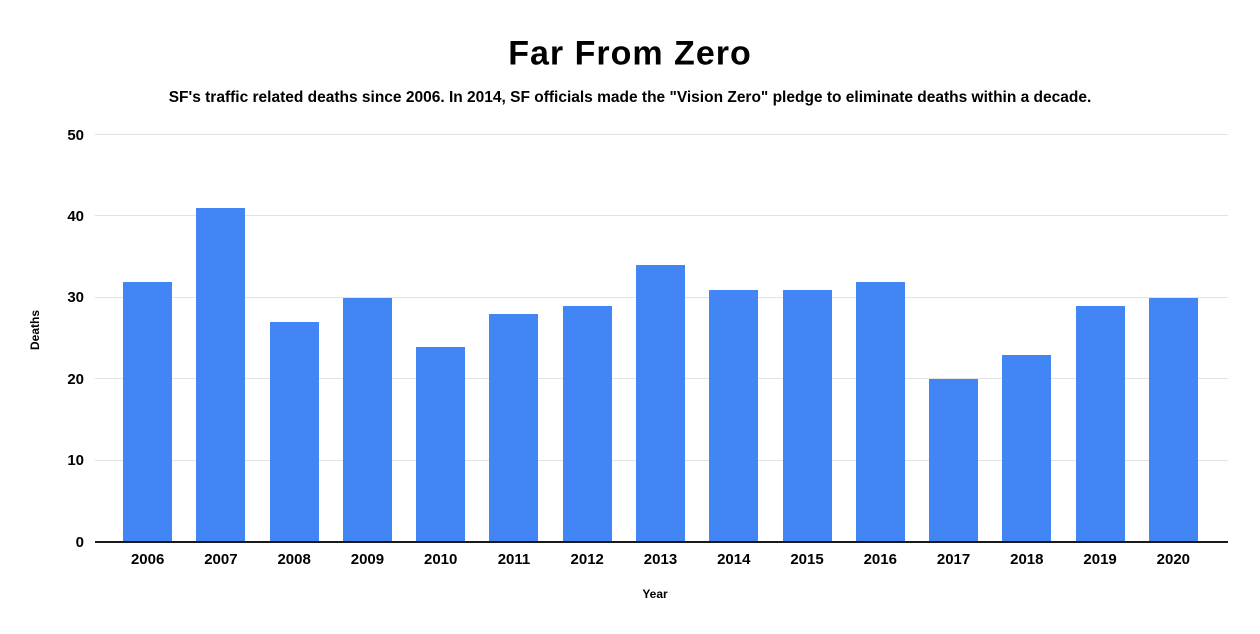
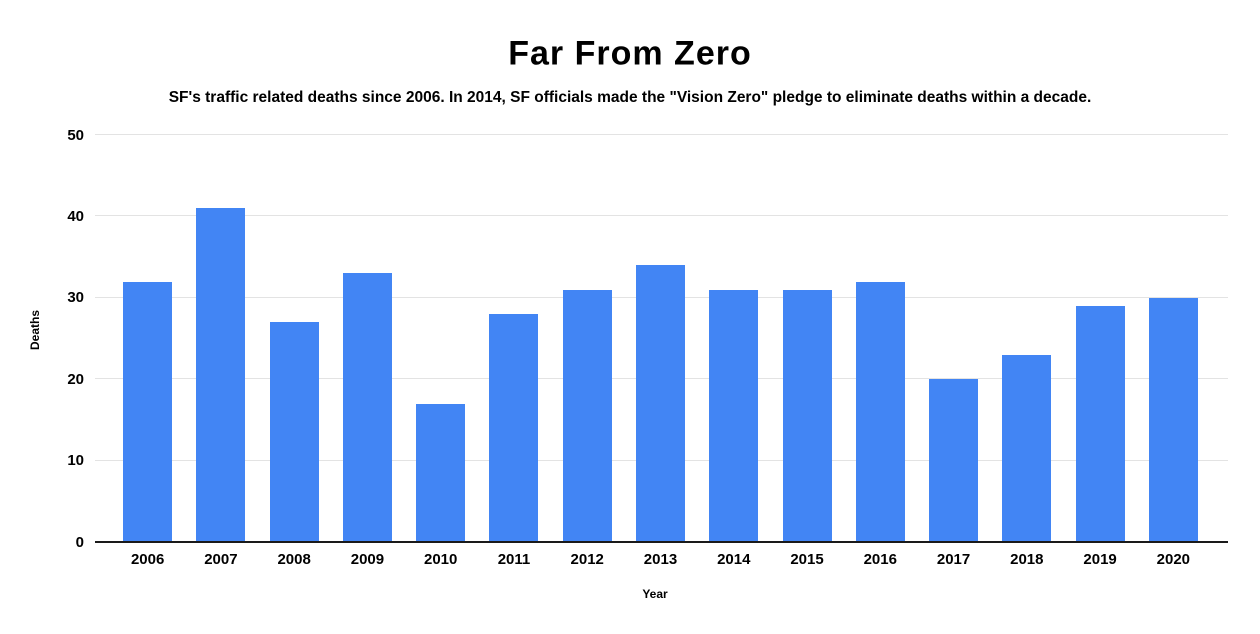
2009: 30 -> 33
2010: 24 -> 17
2012: 29 -> 31
